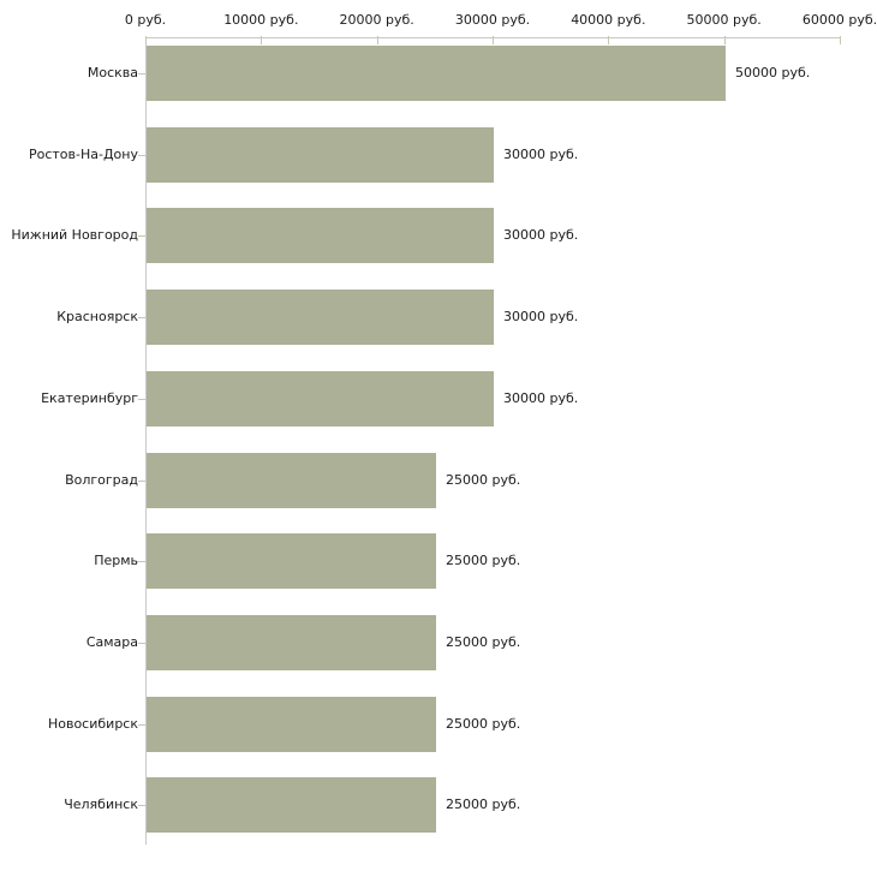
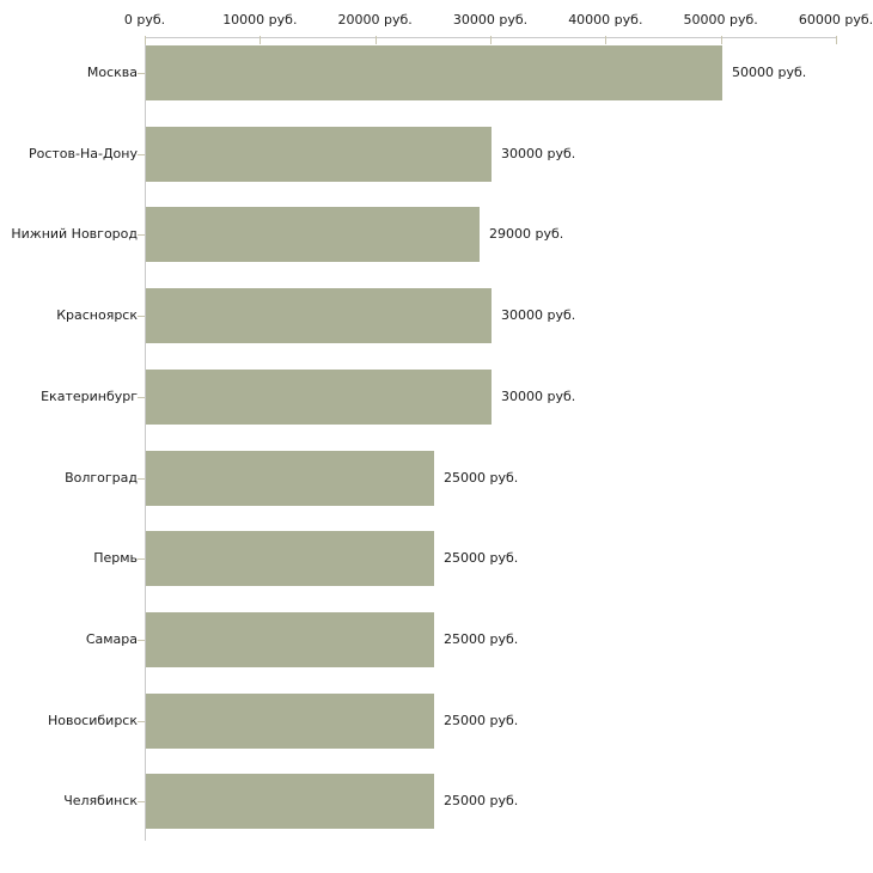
Нижний Новгород: 30000 -> 29000
